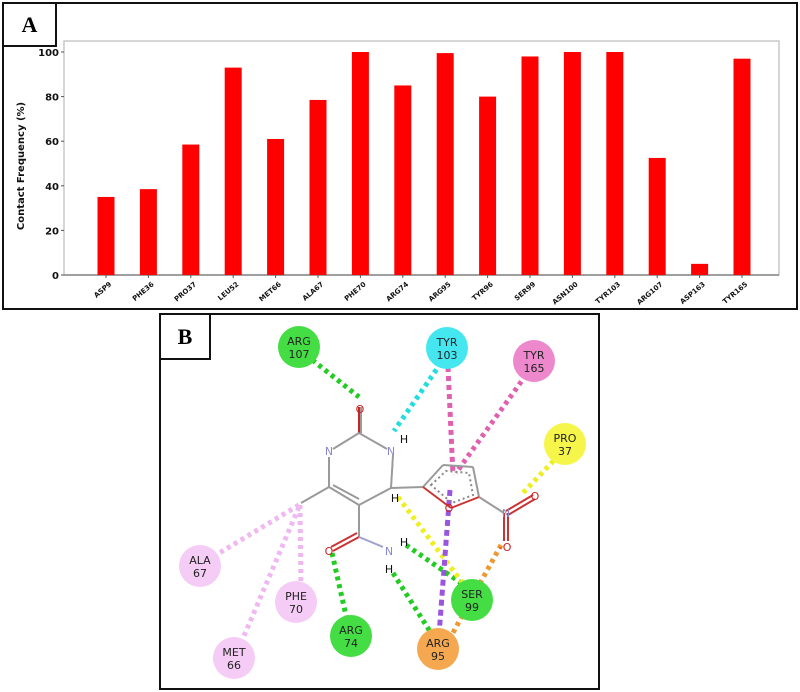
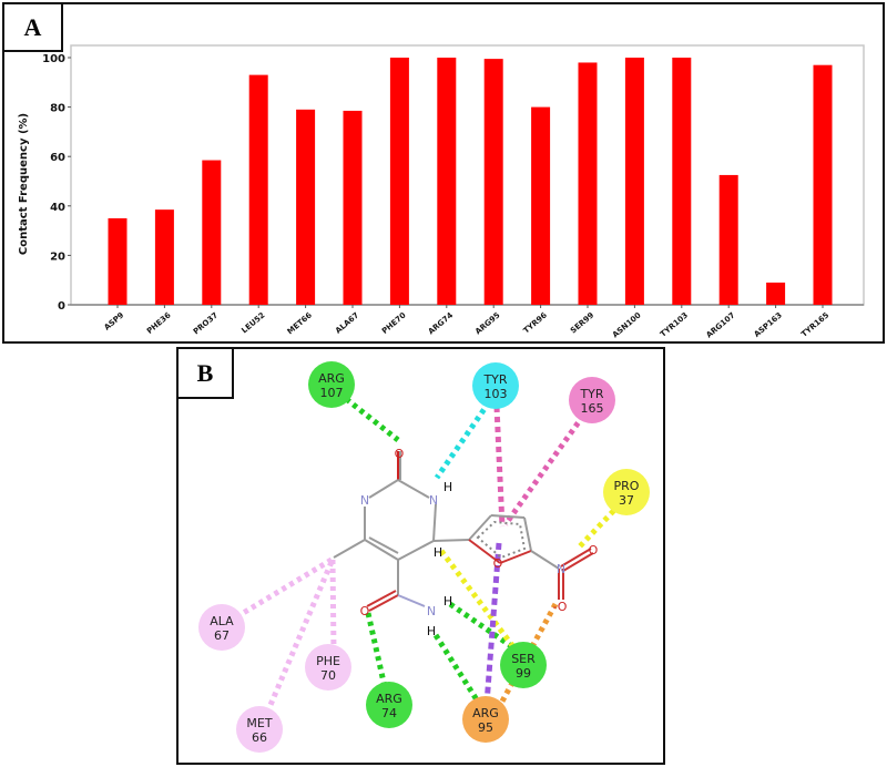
MET66: 61 -> 79
ARG74: 85 -> 100
ASP163: 5 -> 9
